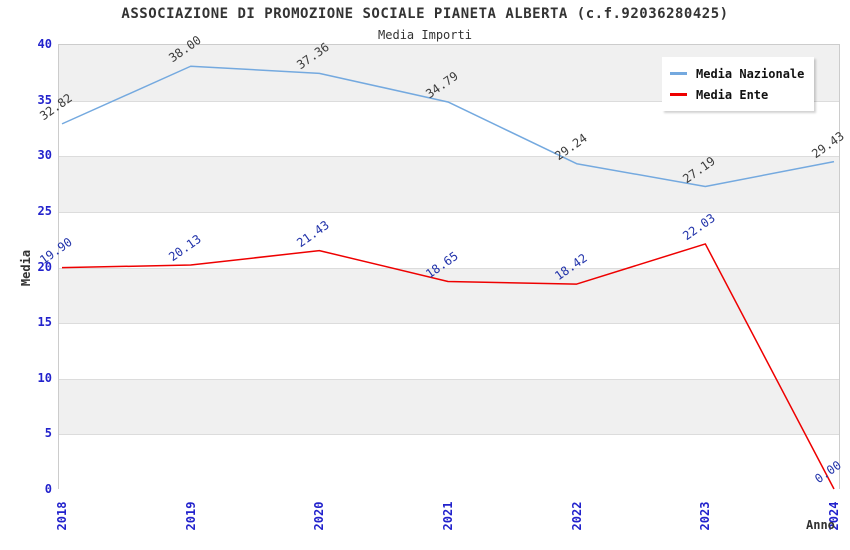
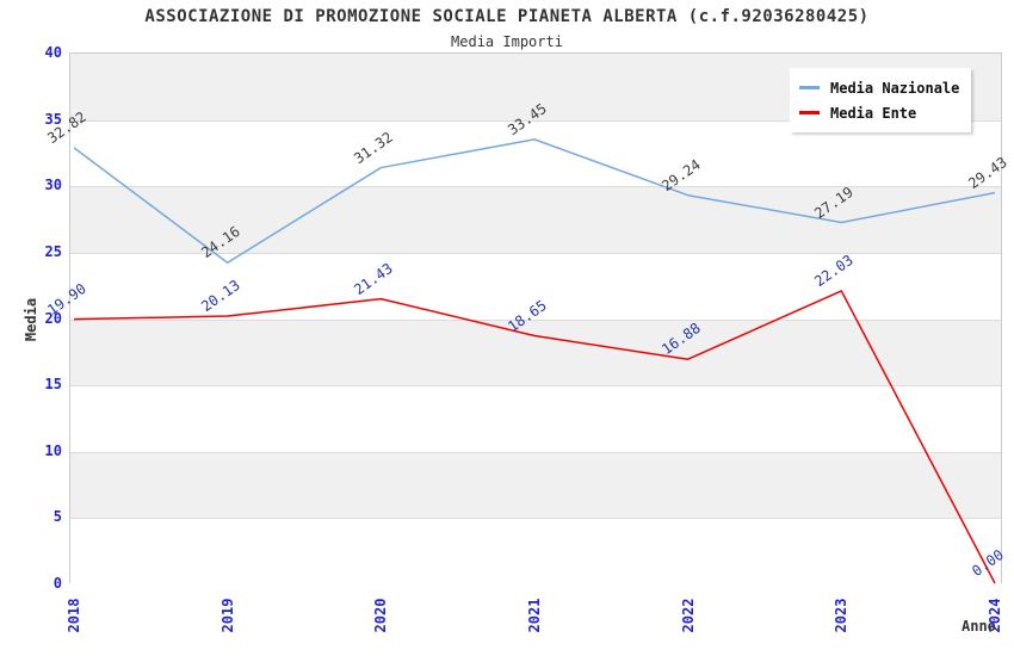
Media Nazionale/2019: 38.00 -> 24.16
Media Nazionale/2020: 37.36 -> 31.32
Media Nazionale/2021: 34.79 -> 33.45
Media Ente/2022: 18.42 -> 16.88
